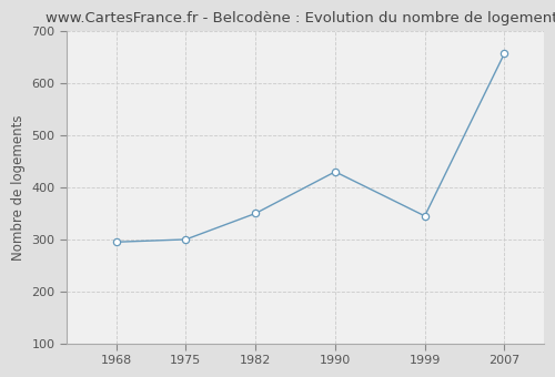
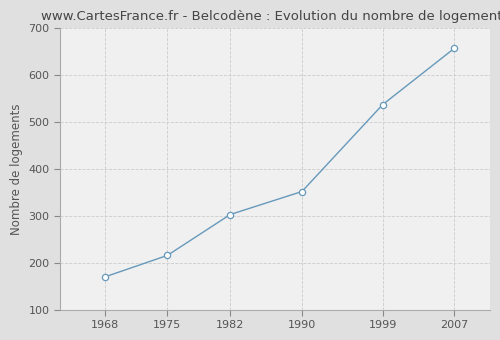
1968: 295 -> 170
1975: 300 -> 216
1982: 350 -> 303
1990: 430 -> 352
1999: 345 -> 537
